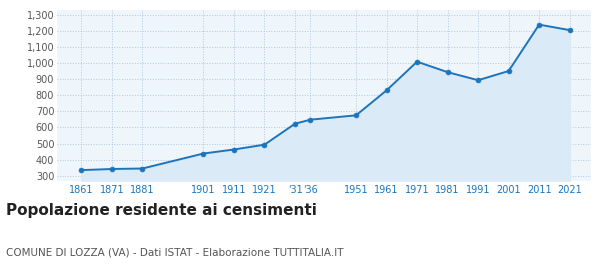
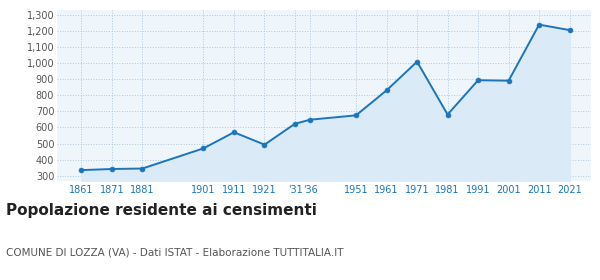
1901: 440 -> 470
1911: 460 -> 570
1981: 940 -> 680
2001: 950 -> 890
